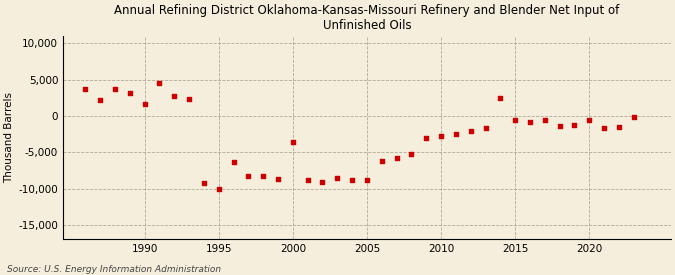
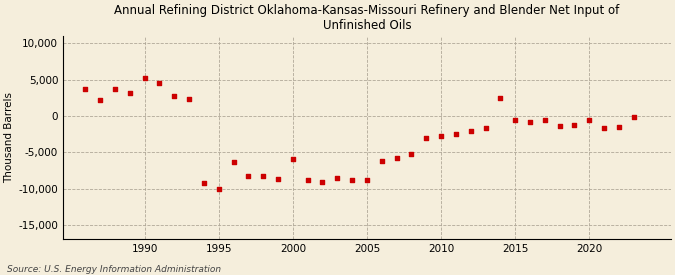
1990: 1,600 -> 5,300
2000: -3,600 -> -5,900
